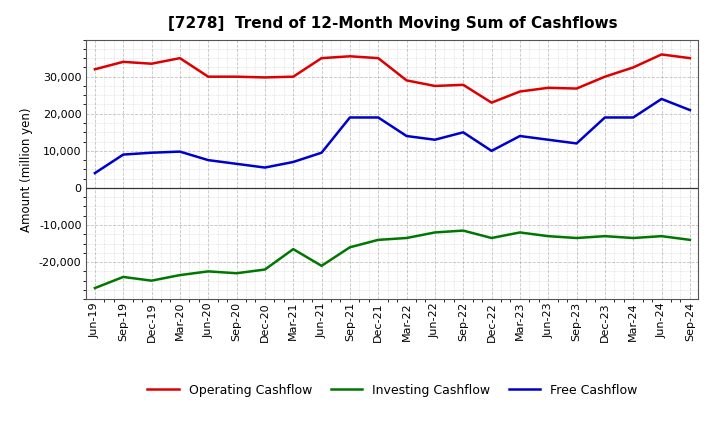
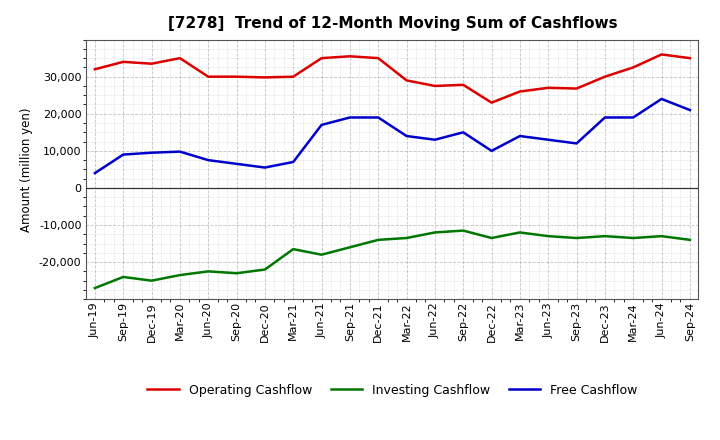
Investing Cashflow/Jun-21: -21,000 -> -18,000
Free Cashflow/Jun-21: 9,500 -> 17,000
